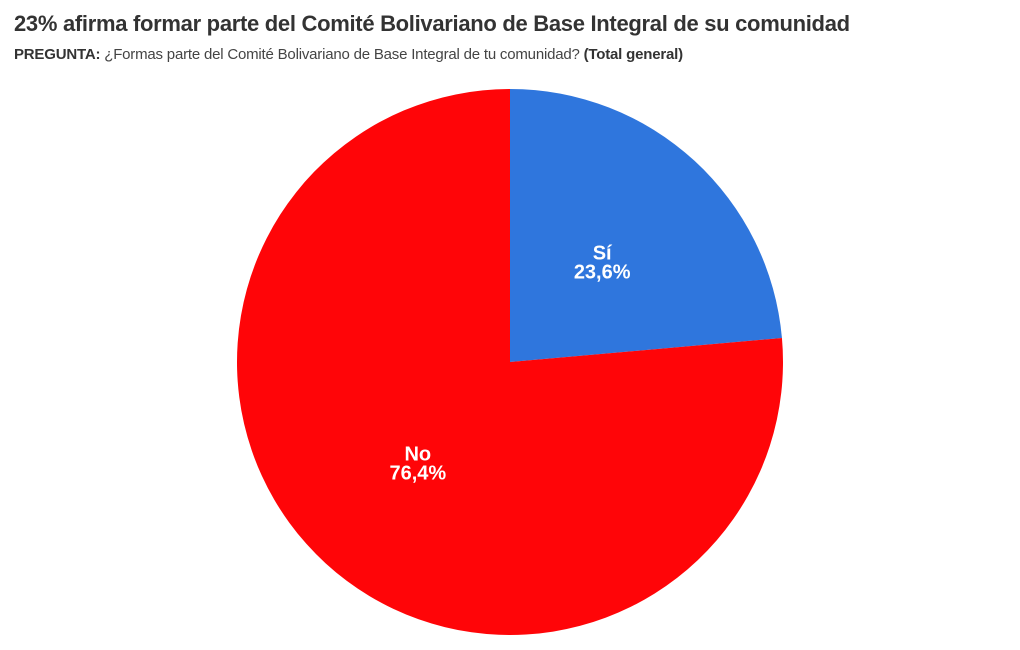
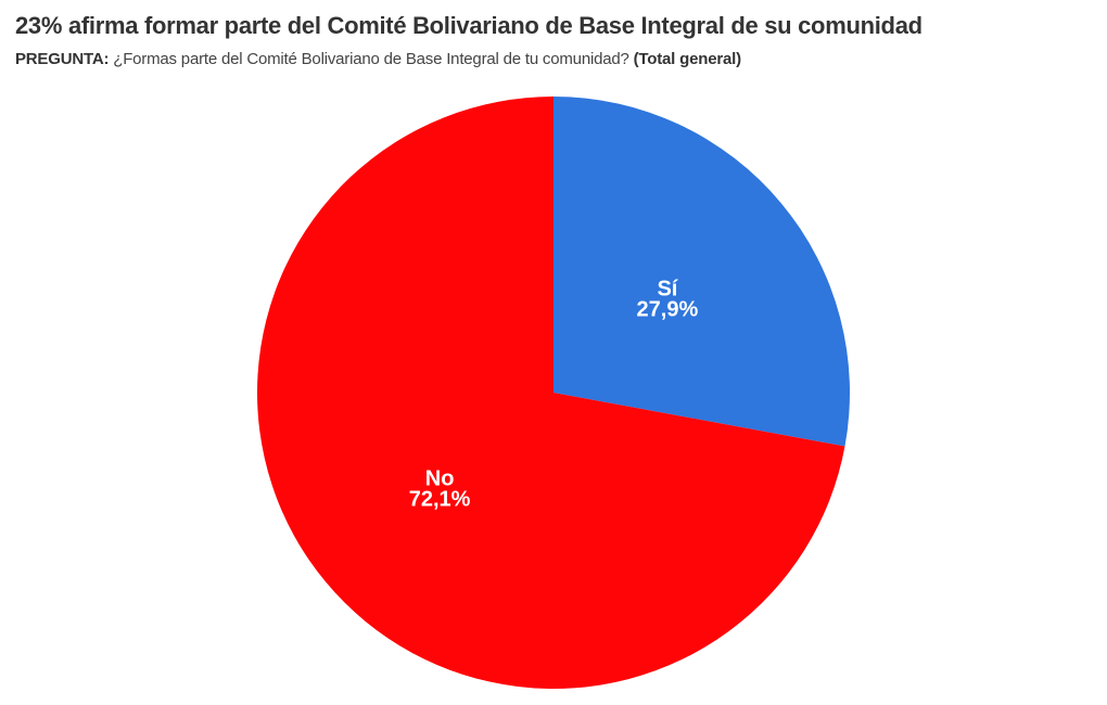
Sí: 23,6% -> 27,9%
No: 76,4% -> 72,1%
